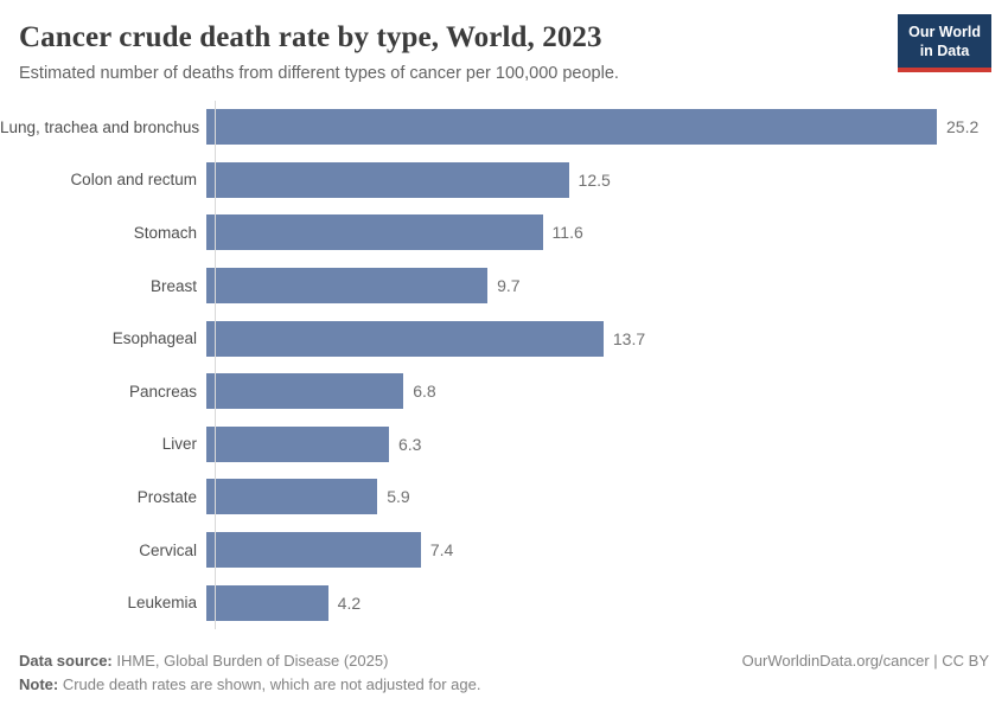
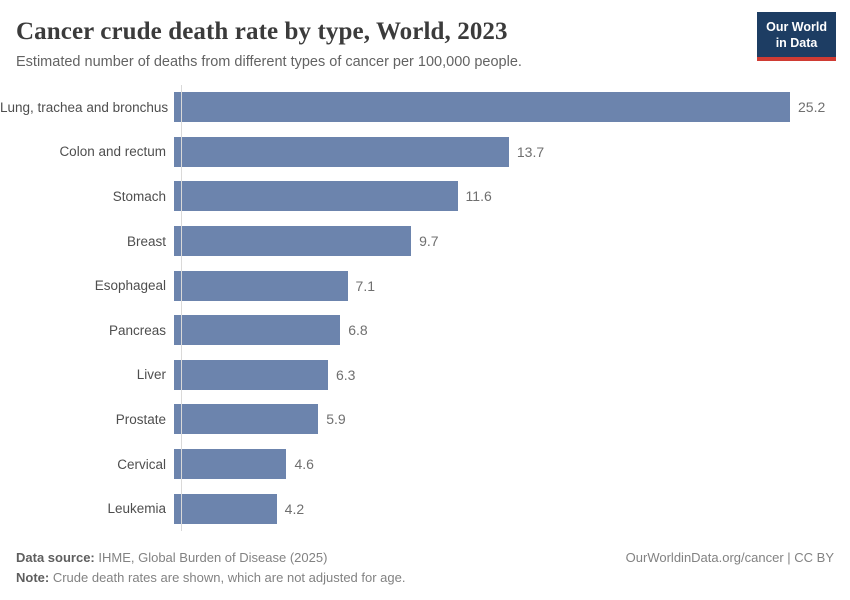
Colon and rectum: 12.5 -> 13.7
Esophageal: 13.7 -> 7.1
Cervical: 7.4 -> 4.6
